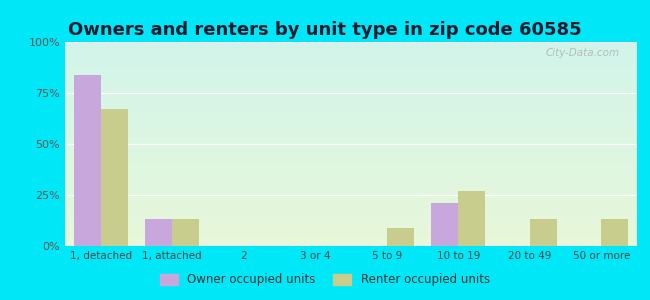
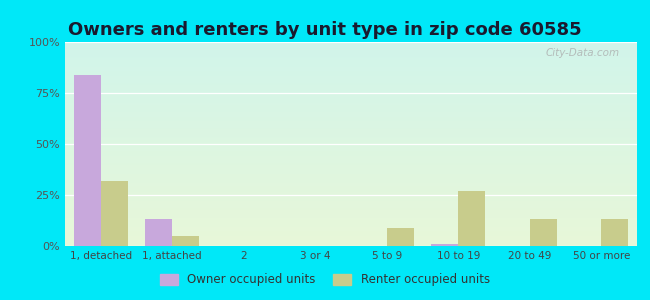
Renter occupied units/1, detached: 67% -> 32%
Renter occupied units/1, attached: 13% -> 5%
Owner occupied units/10 to 19: 21% -> 1%
